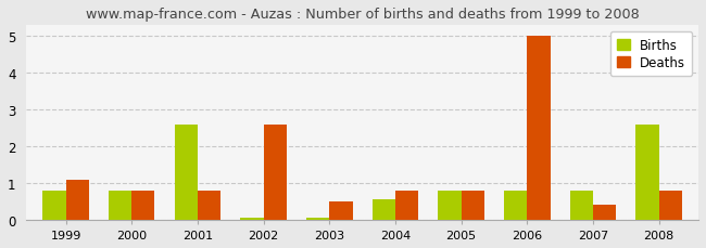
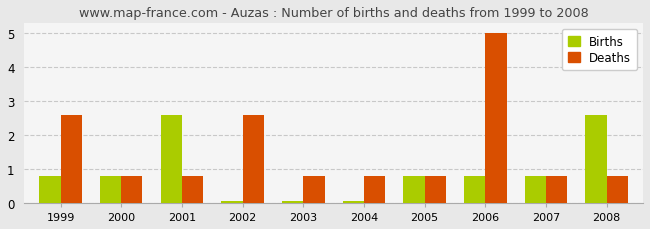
Deaths/1999: 1.1 -> 2.6
Deaths/2003: 0.5 -> 0.8
Births/2004: 0.55 -> 0.05
Deaths/2007: 0.4 -> 0.8
